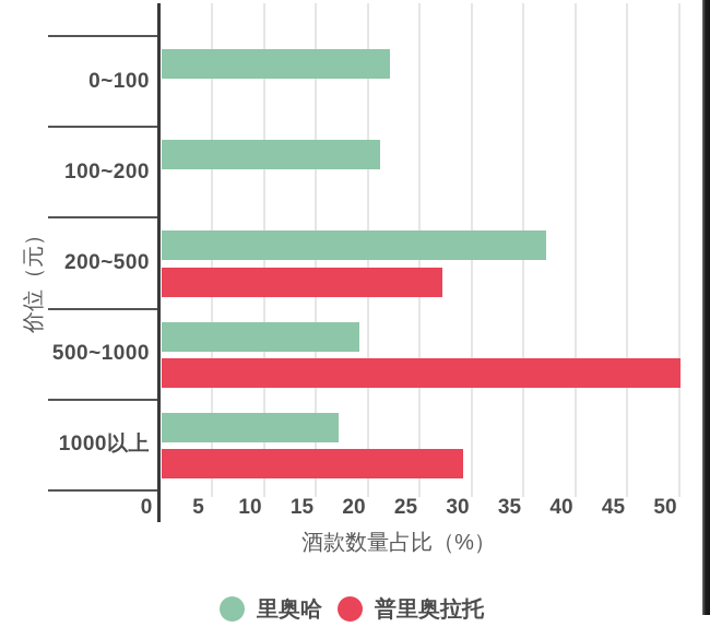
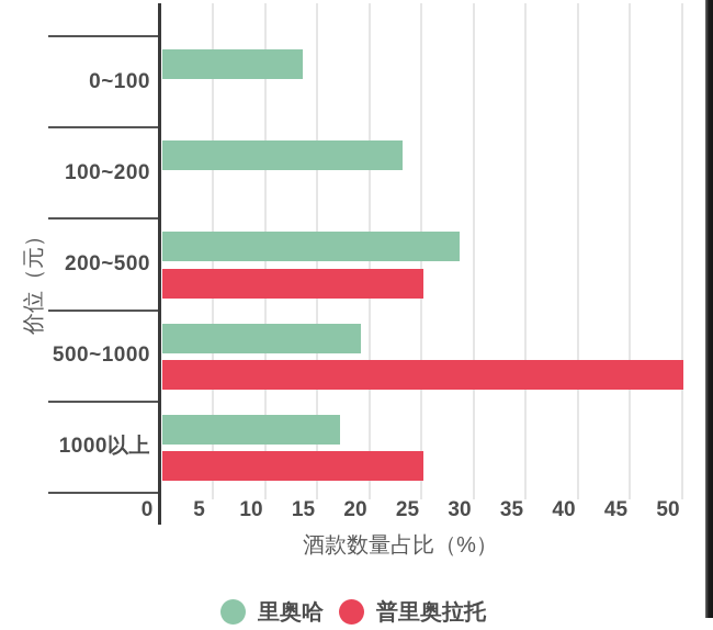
里奥哈/0~100: 22 -> 14
里奥哈/100~200: 21 -> 23
里奥哈/200~500: 37 -> 28
普里奥拉托/200~500: 27 -> 25
普里奥拉托/1000以上: 29 -> 25
